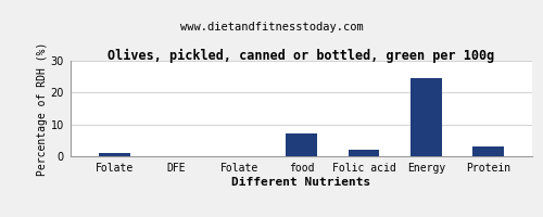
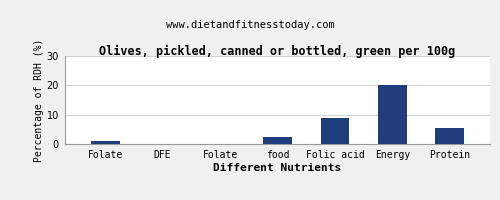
food: 7.0 -> 2.5
Folic acid: 2.2 -> 9.0
Energy: 24.5 -> 20.0
Protein: 3.2 -> 5.5
